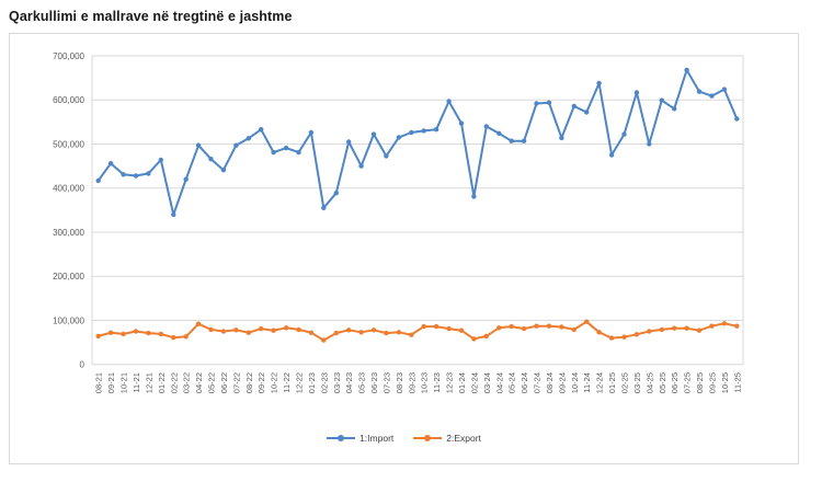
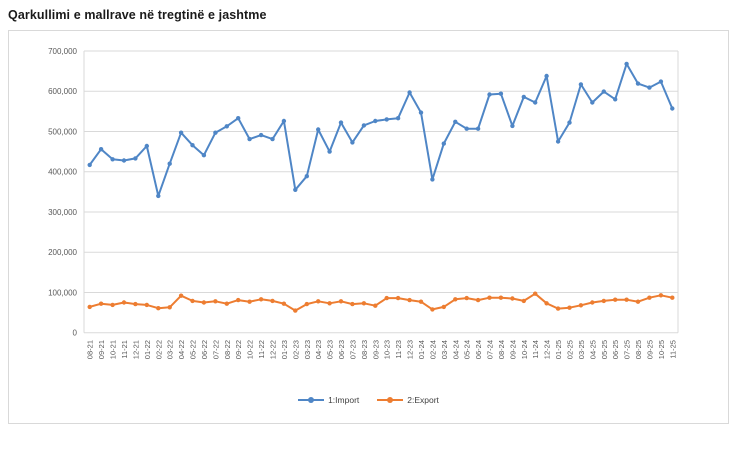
1:Import/03-24: 540000 -> 470000
1:Import/04-25: 500000 -> 570000
